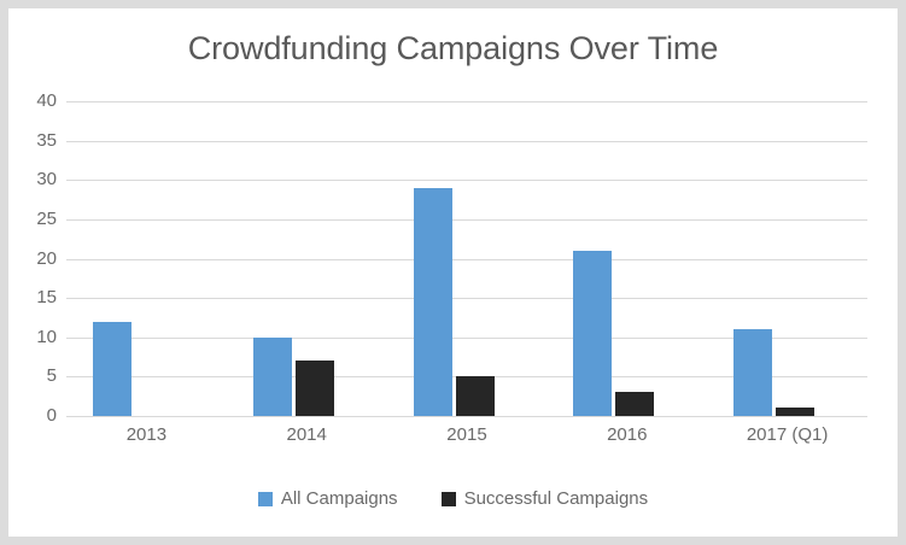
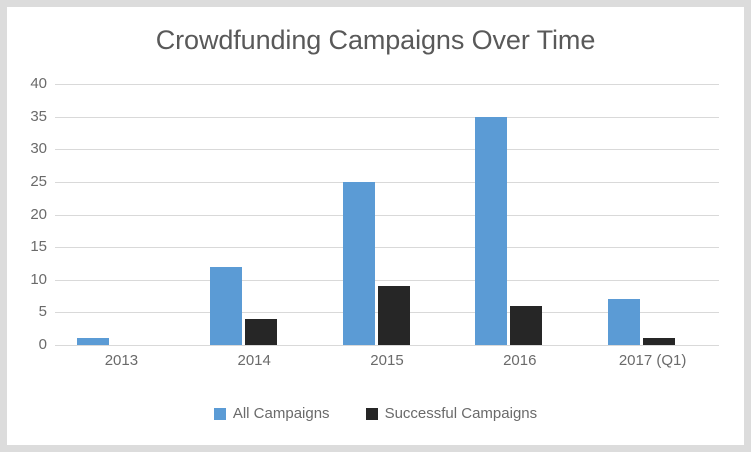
All Campaigns/2013: 12 -> 1
All Campaigns/2014: 10 -> 12
Successful Campaigns/2014: 7 -> 4
All Campaigns/2015: 29 -> 25
Successful Campaigns/2015: 5 -> 9
All Campaigns/2016: 21 -> 35
Successful Campaigns/2016: 3 -> 6
All Campaigns/2017 (Q1): 11 -> 7
